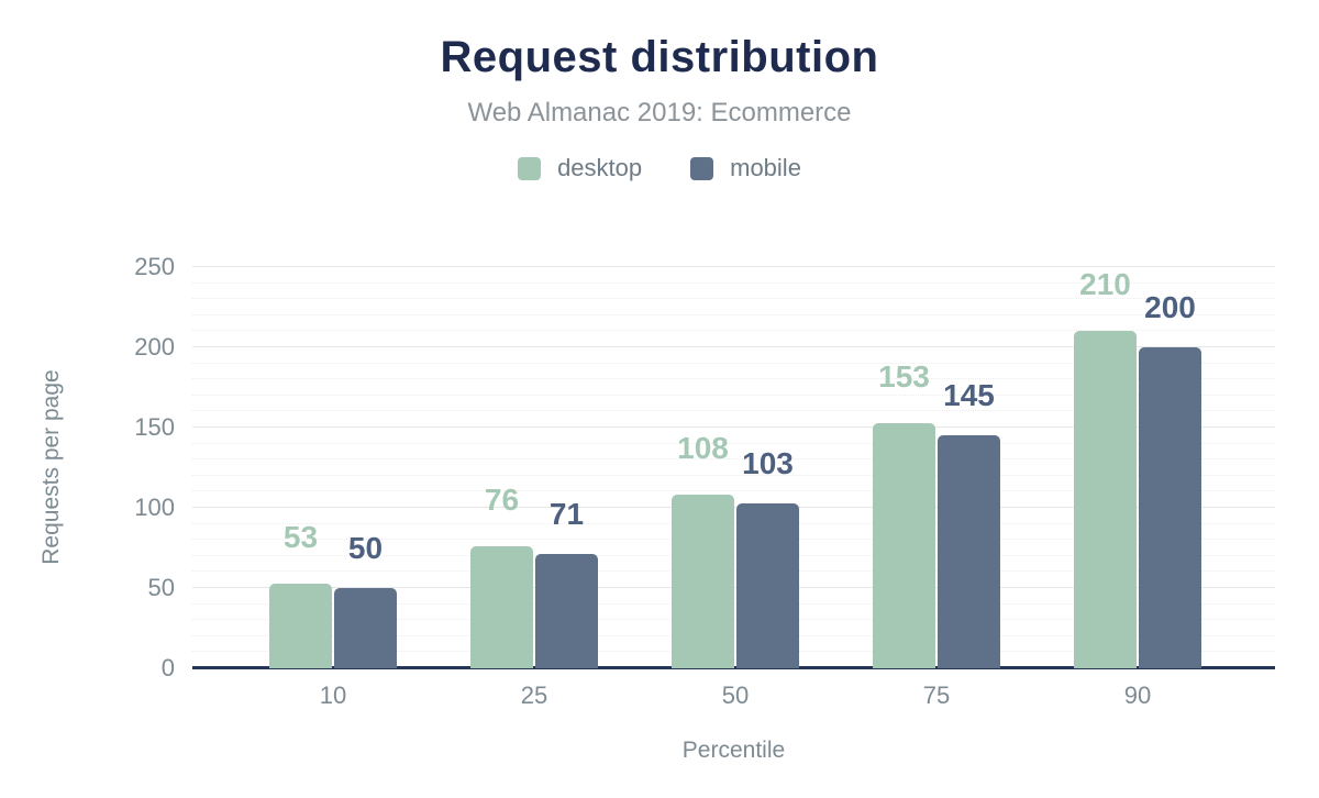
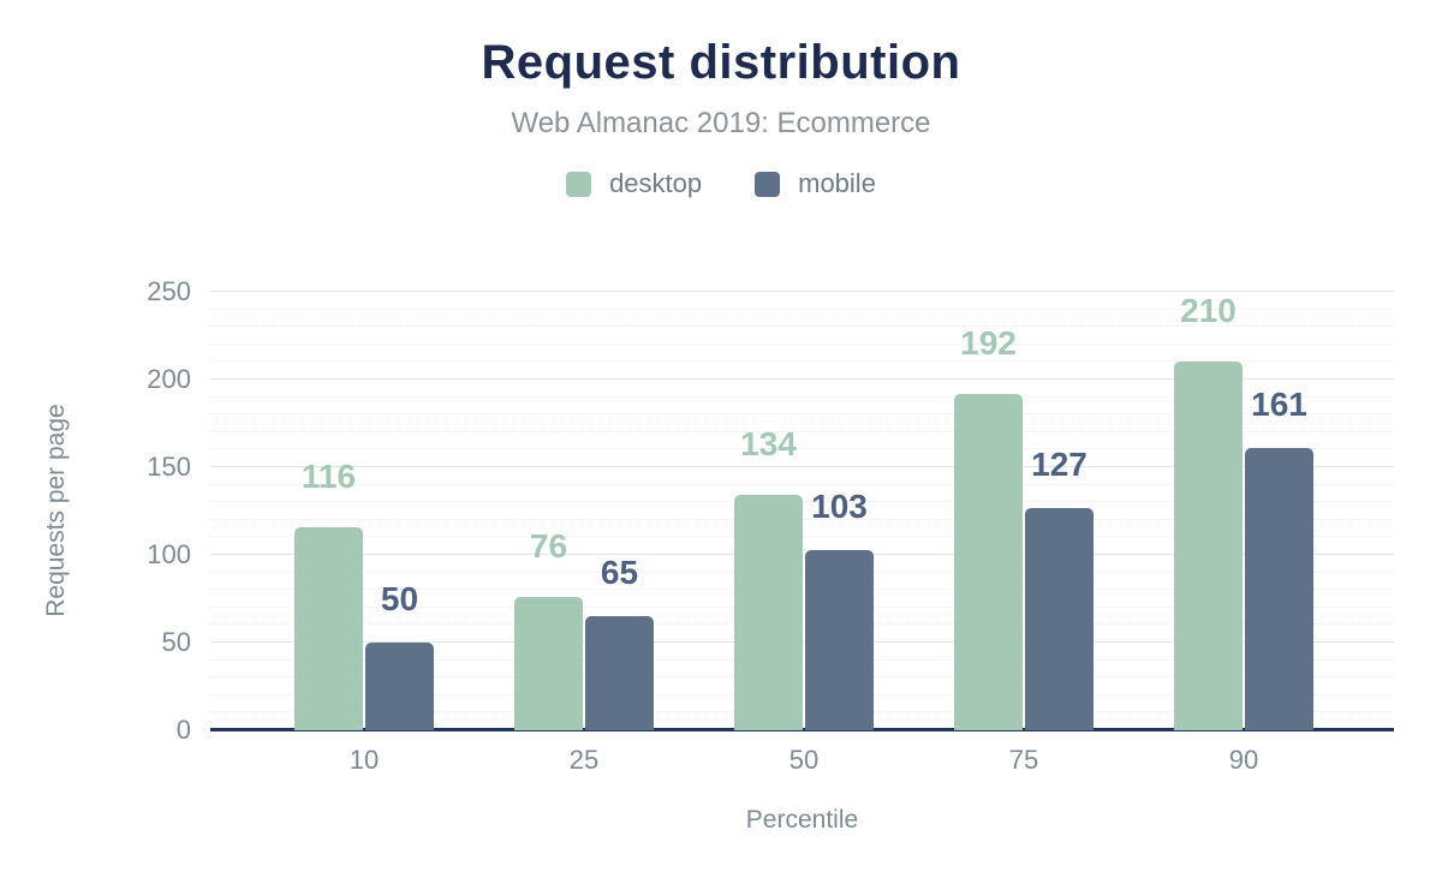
desktop/10: 53 -> 116
mobile/25: 71 -> 65
desktop/50: 108 -> 134
desktop/75: 153 -> 192
mobile/75: 145 -> 127
mobile/90: 200 -> 161
